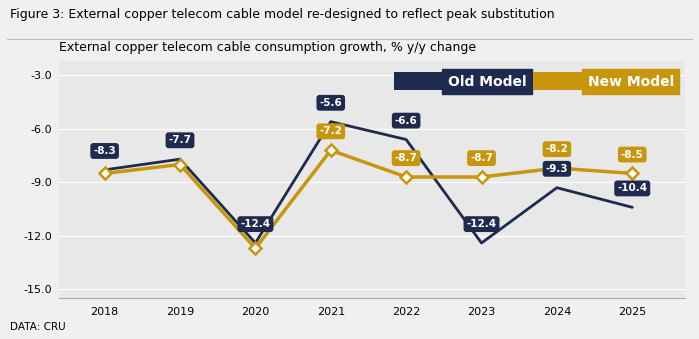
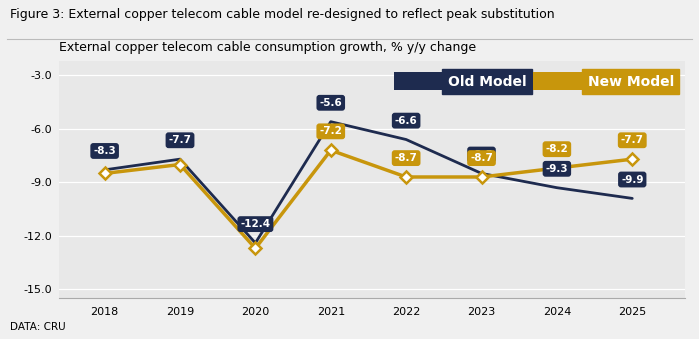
Old Model/2023: -12.4 -> -8.5
Old Model/2025: -10.4 -> -9.9
New Model/2025: -8.5 -> -7.7
